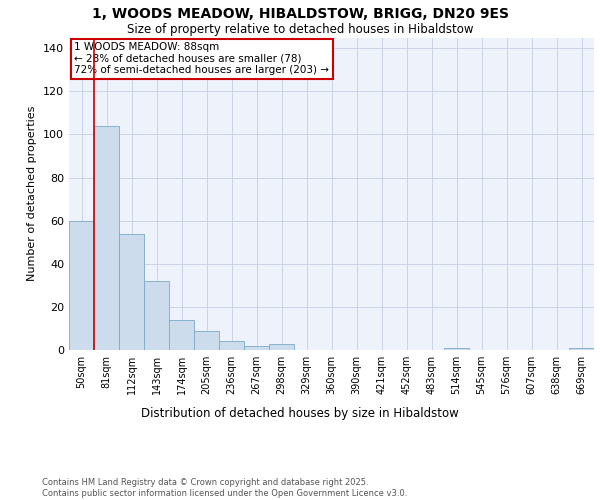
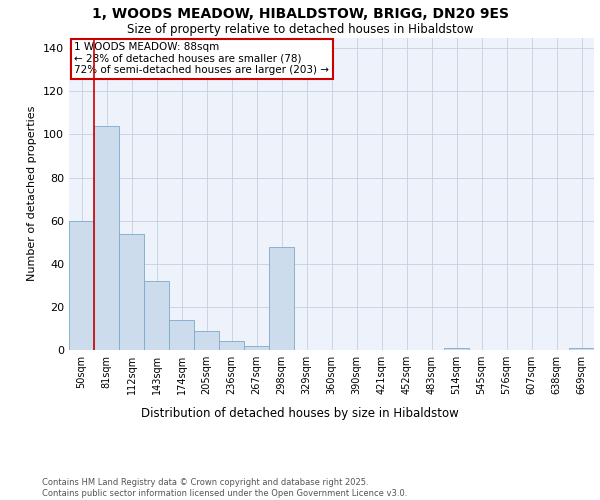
298sqm: 3 -> 48
